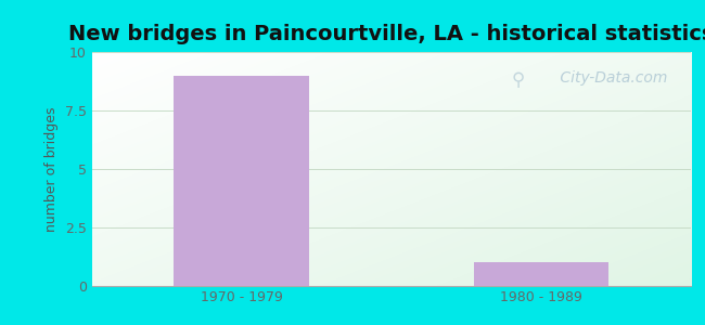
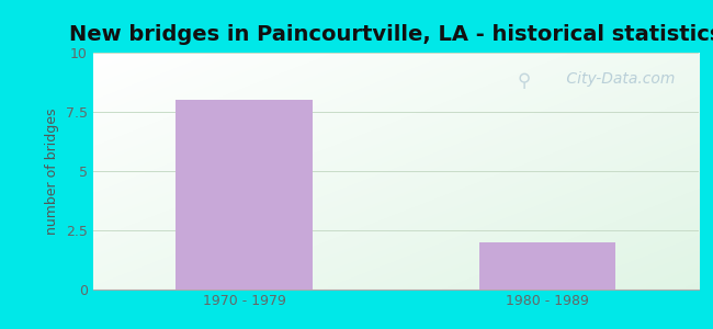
1970 - 1979: 9 -> 8
1980 - 1989: 1 -> 2
